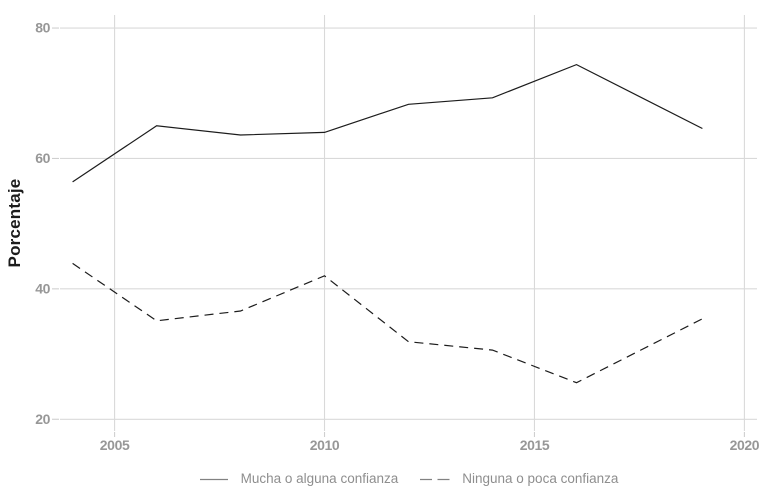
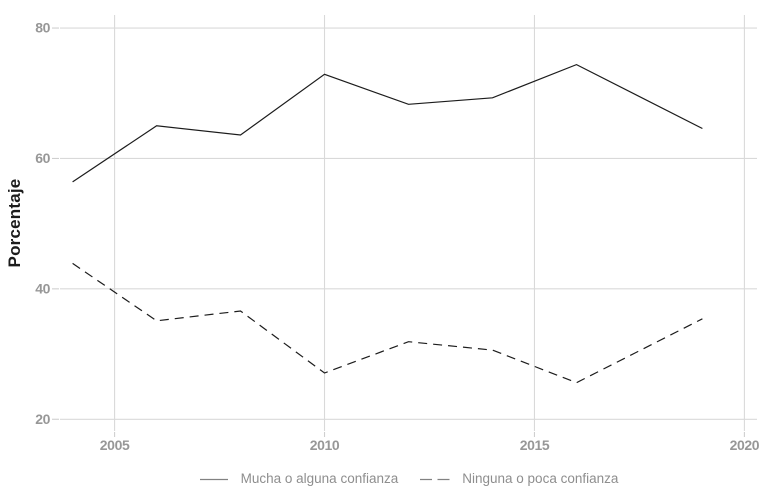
Mucha o alguna confianza/2010: 64 -> 73
Ninguna o poca confianza/2010: 42 -> 27
